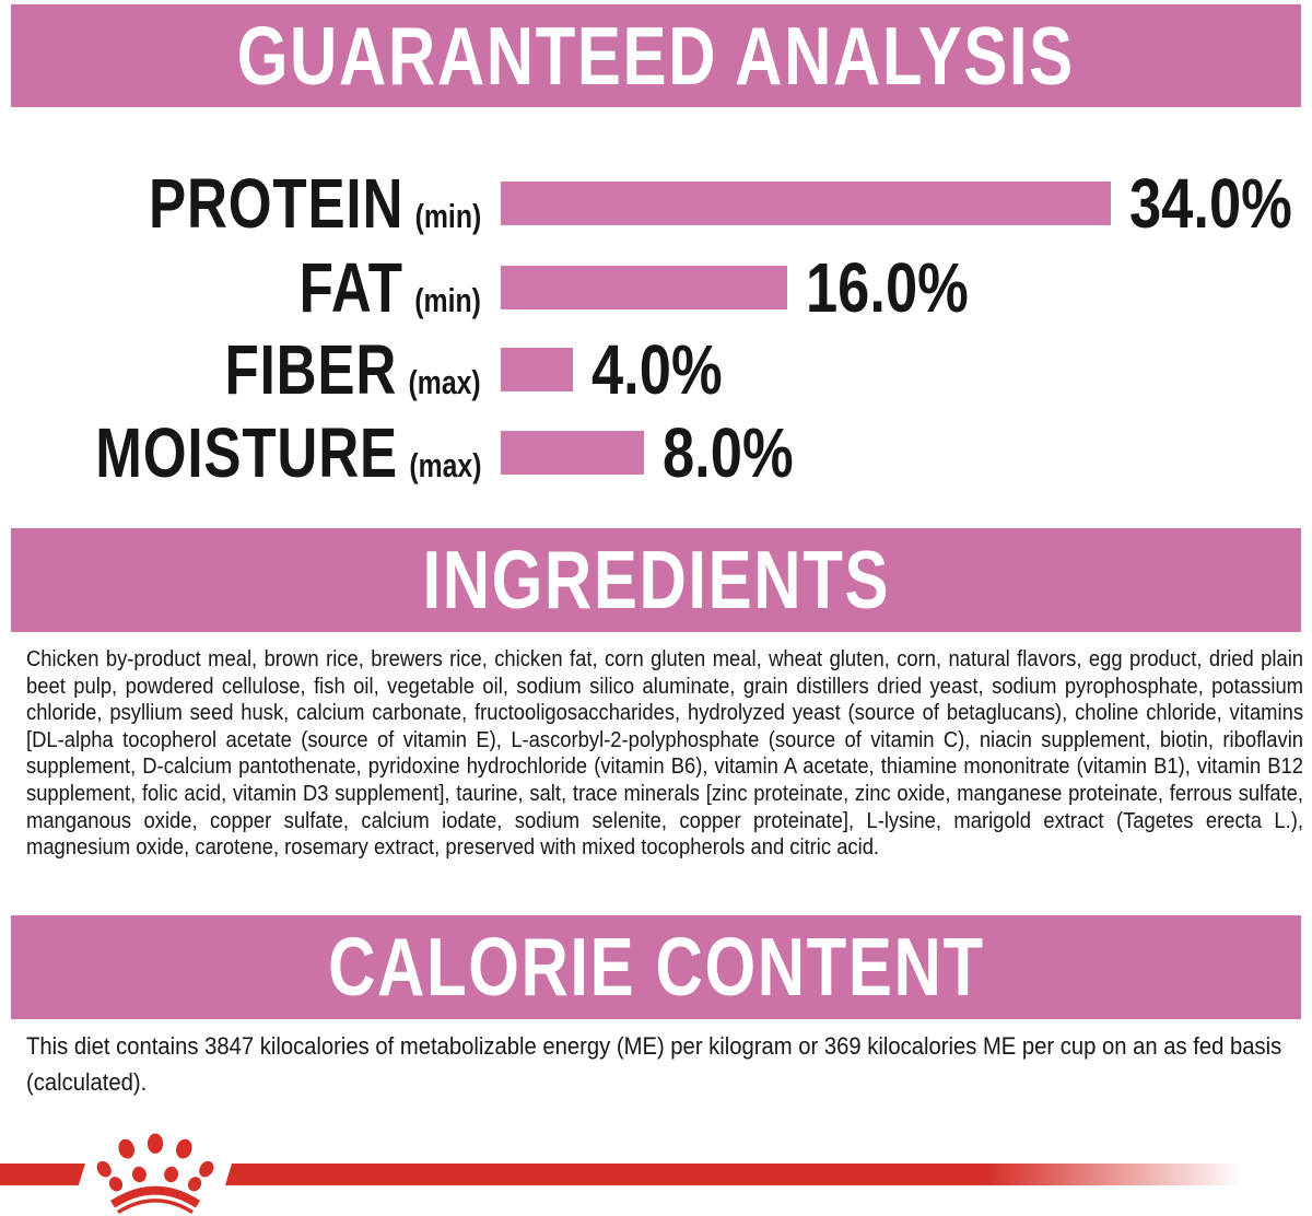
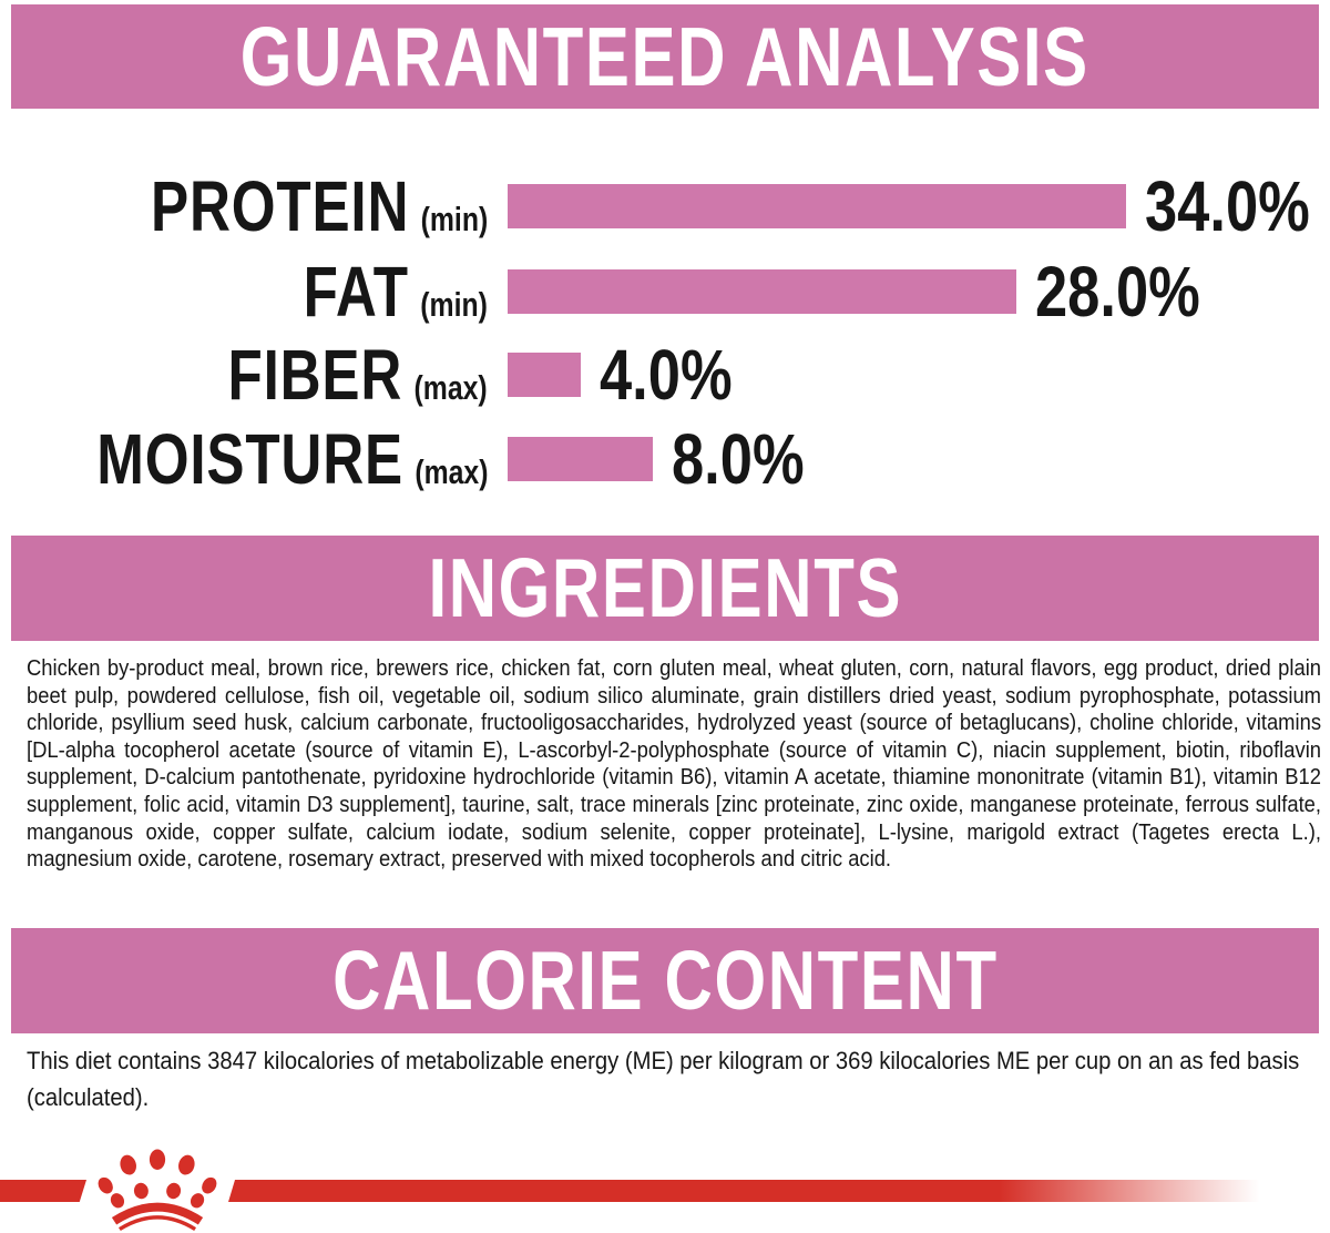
FAT: 16.0% -> 28.0%
